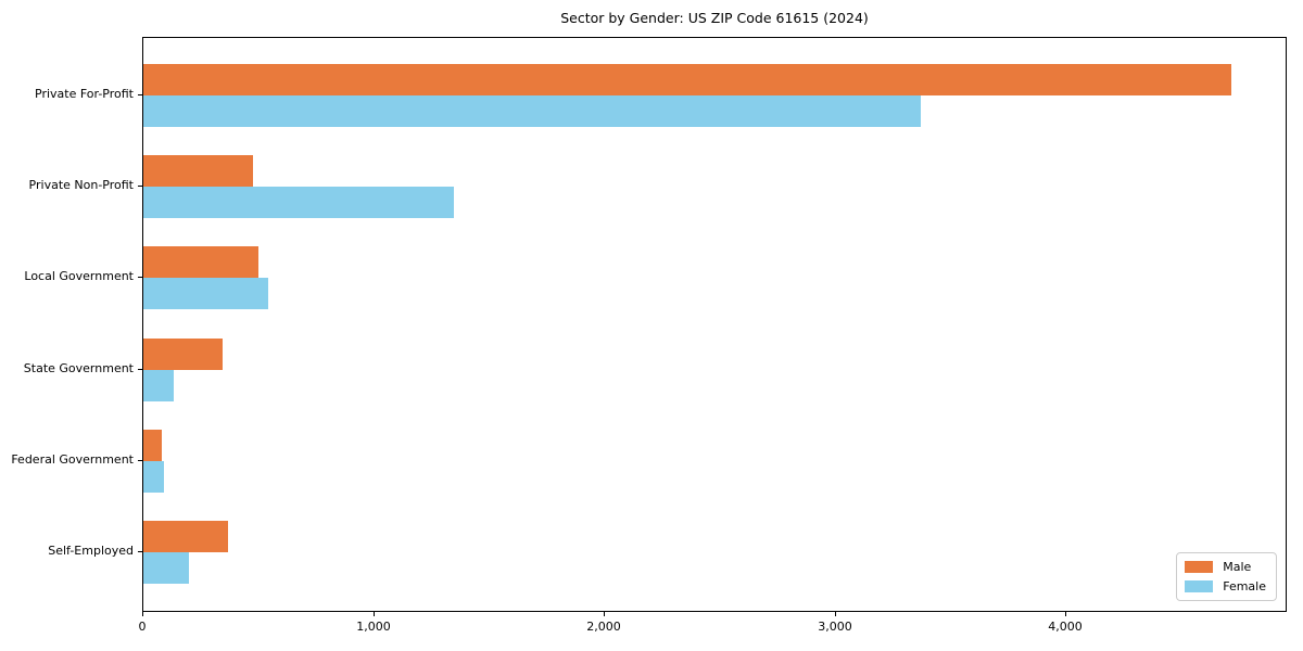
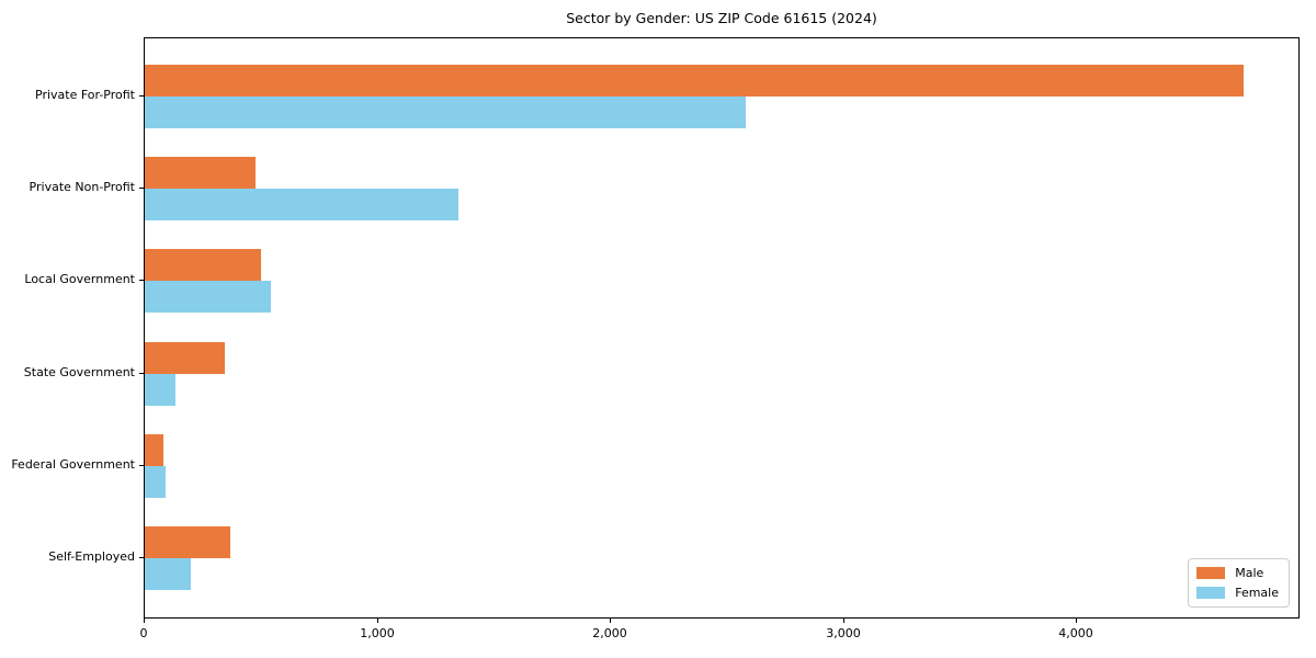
Female/Private For-Profit: 3370 -> 2580
